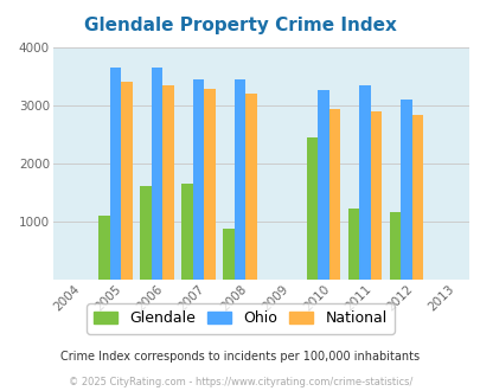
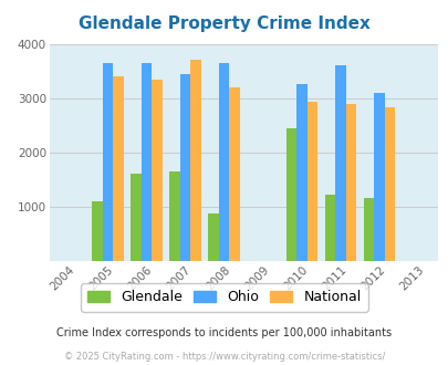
National/2007: 3280 -> 3700
Ohio/2008: 3450 -> 3650
Ohio/2011: 3350 -> 3600
